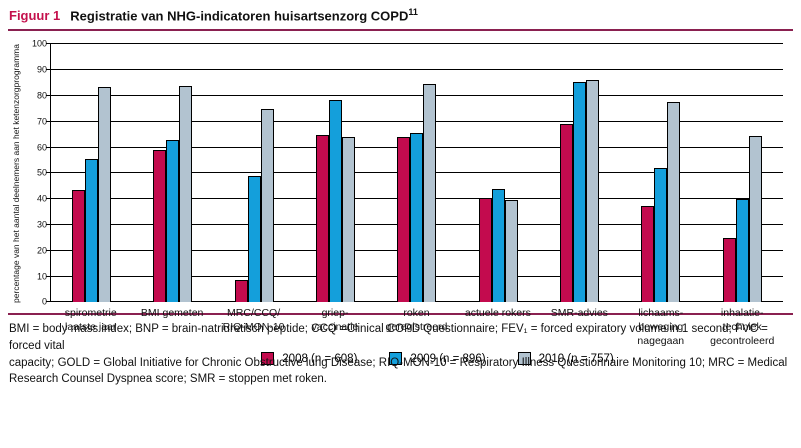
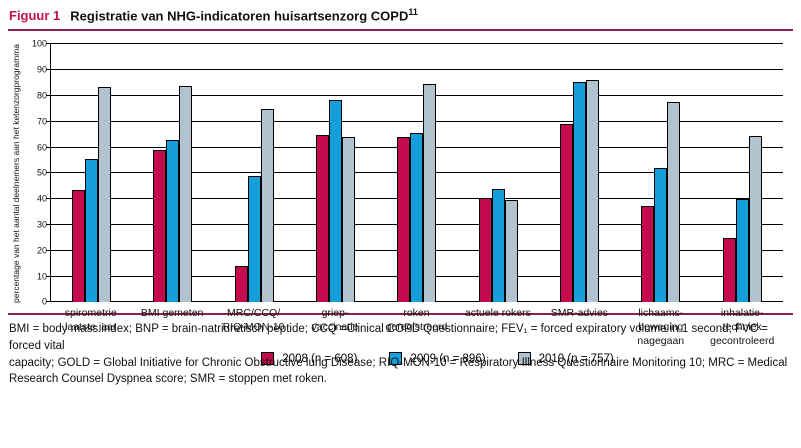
2008 (n = 608)/MRC/CCQ/ RIQ-MON-10: 8 -> 14
